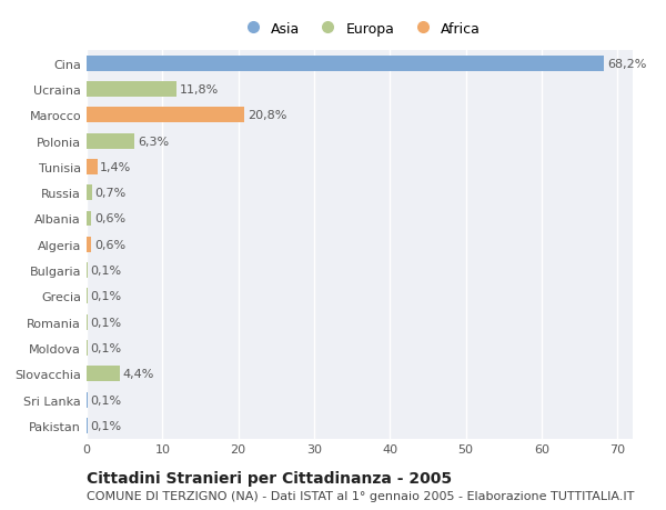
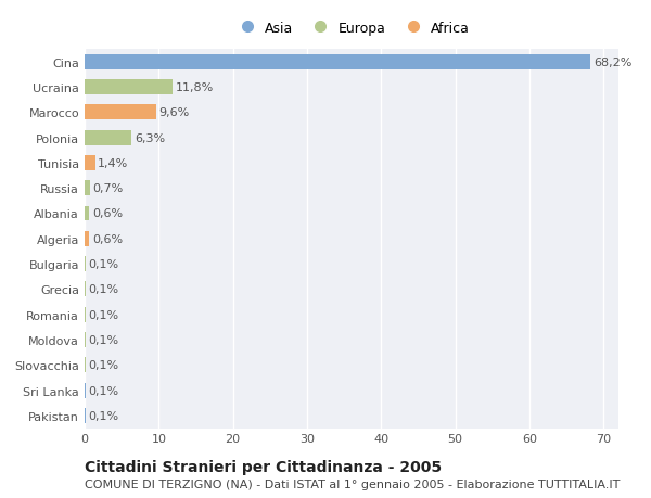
Marocco: 20,8% -> 9,6%
Slovacchia: 4,4% -> 0,1%
